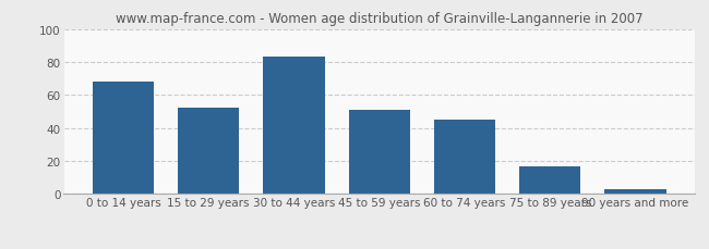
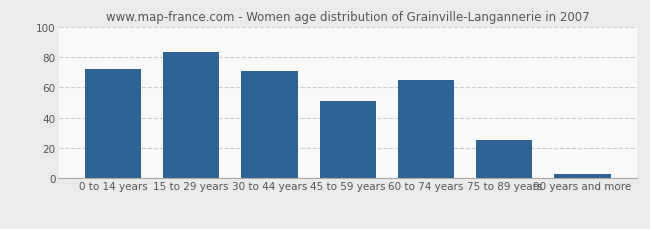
0 to 14 years: 68 -> 72
15 to 29 years: 52 -> 83
30 to 44 years: 83 -> 71
60 to 74 years: 45 -> 65
75 to 89 years: 17 -> 25
